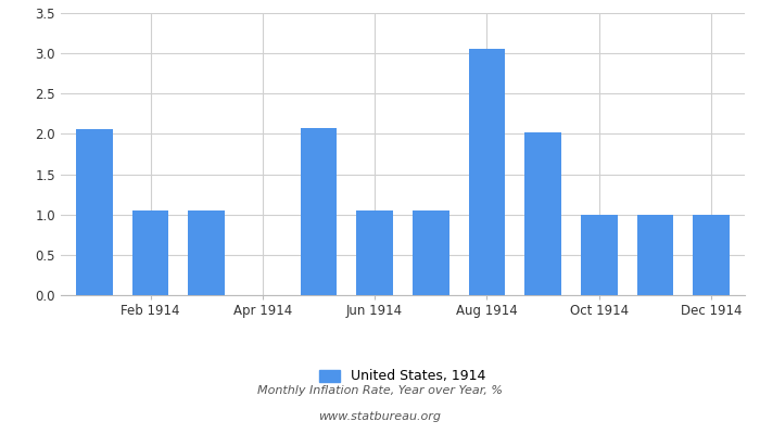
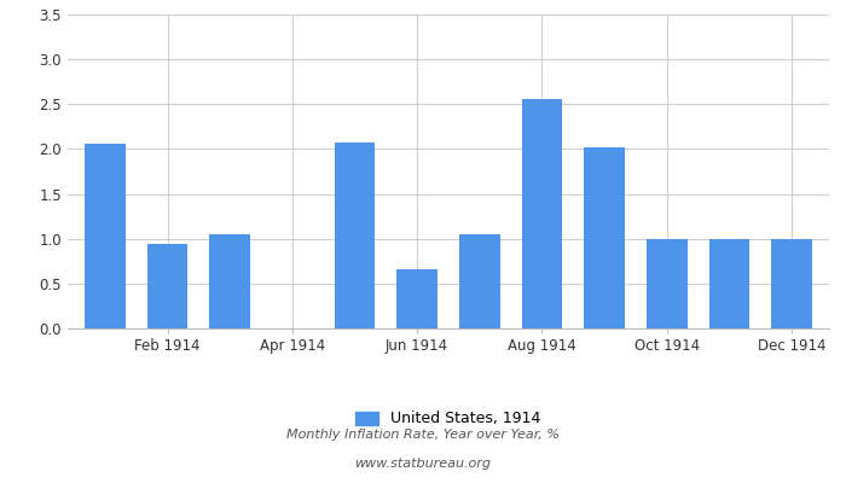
Feb 1914: 1.05 -> 0.94
Jun 1914: 1.05 -> 0.66
Aug 1914: 3.06 -> 2.56
